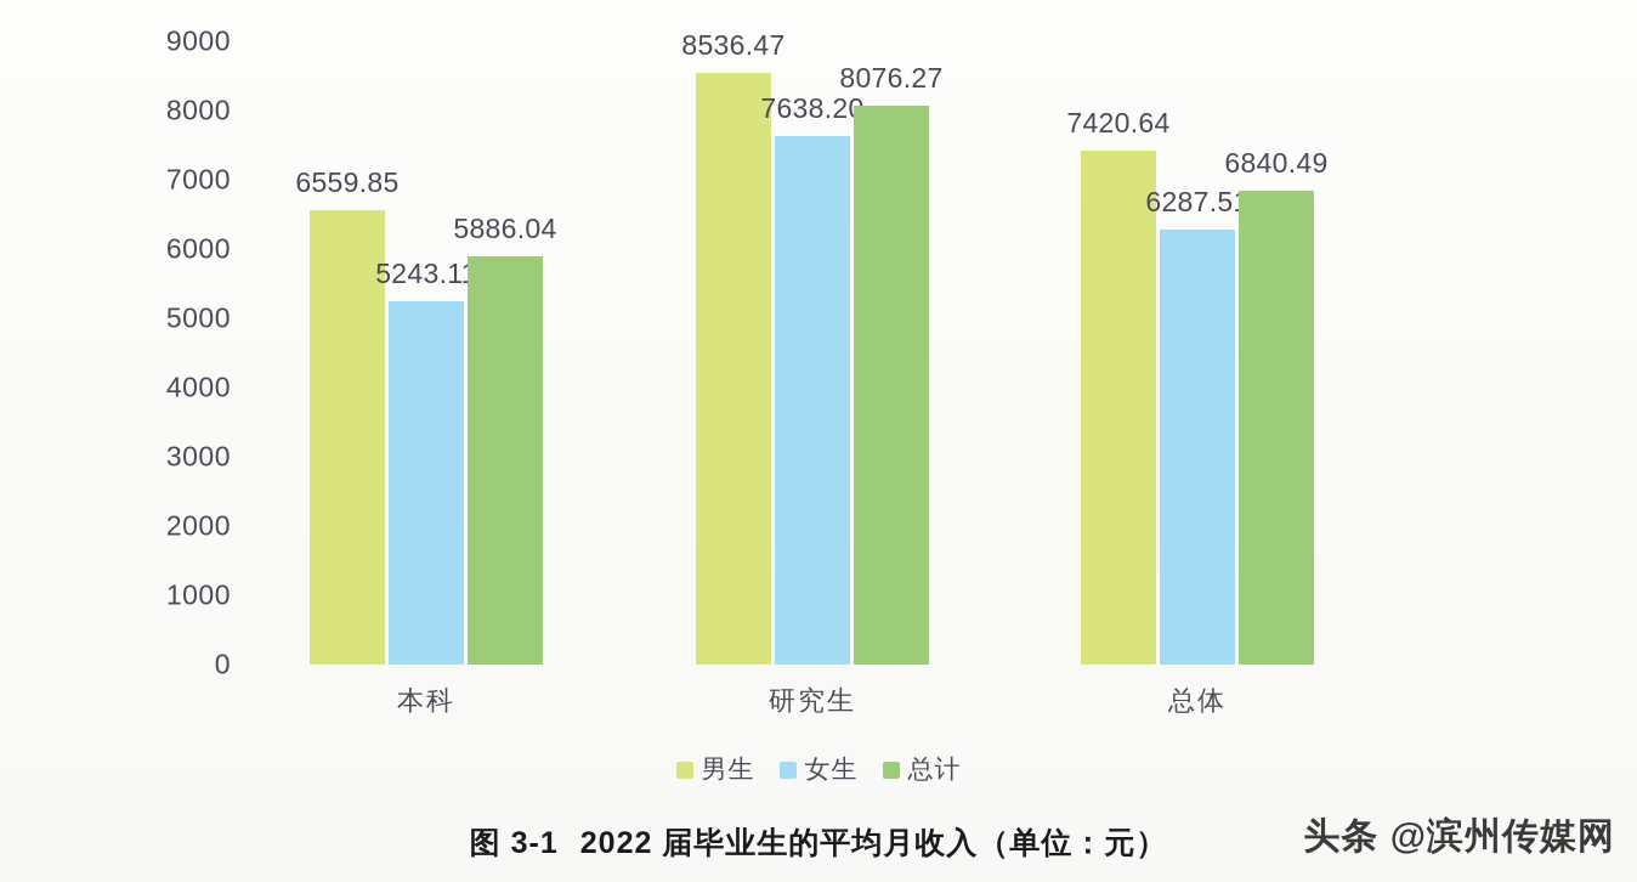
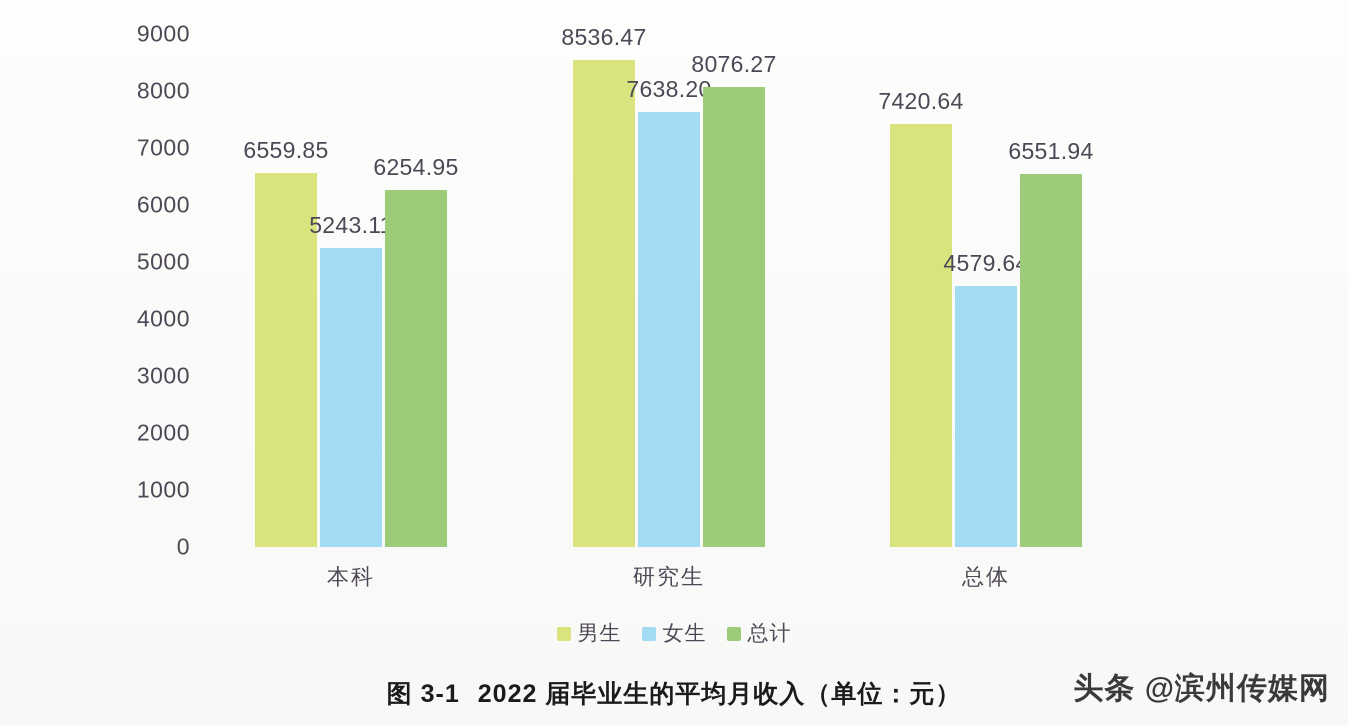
总计/本科: 5886.04 -> 6254.95
女生/总体: 6287.51 -> 4579.64
总计/总体: 6840.49 -> 6551.94
